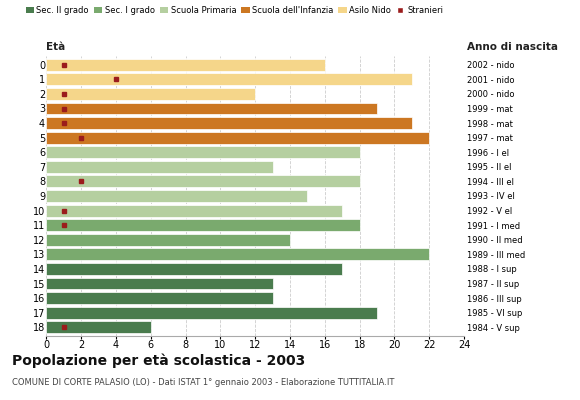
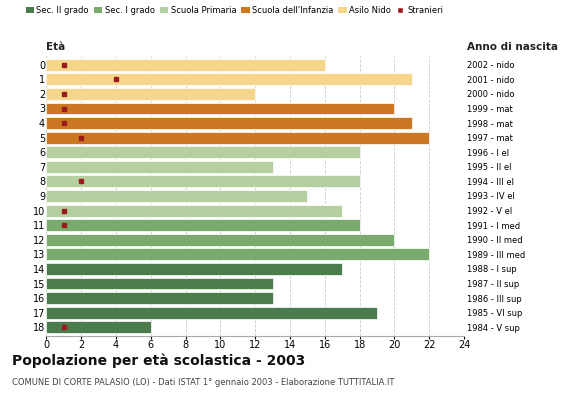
3: 19 -> 20
12: 14 -> 20
